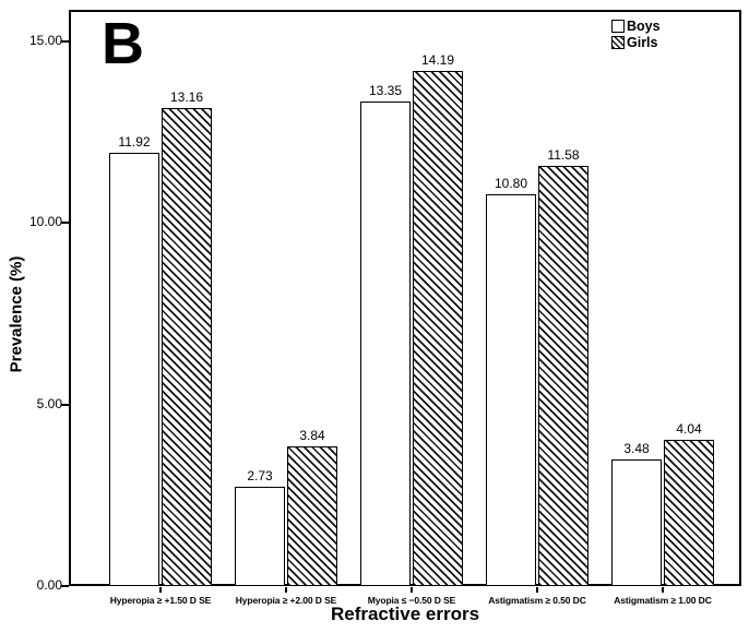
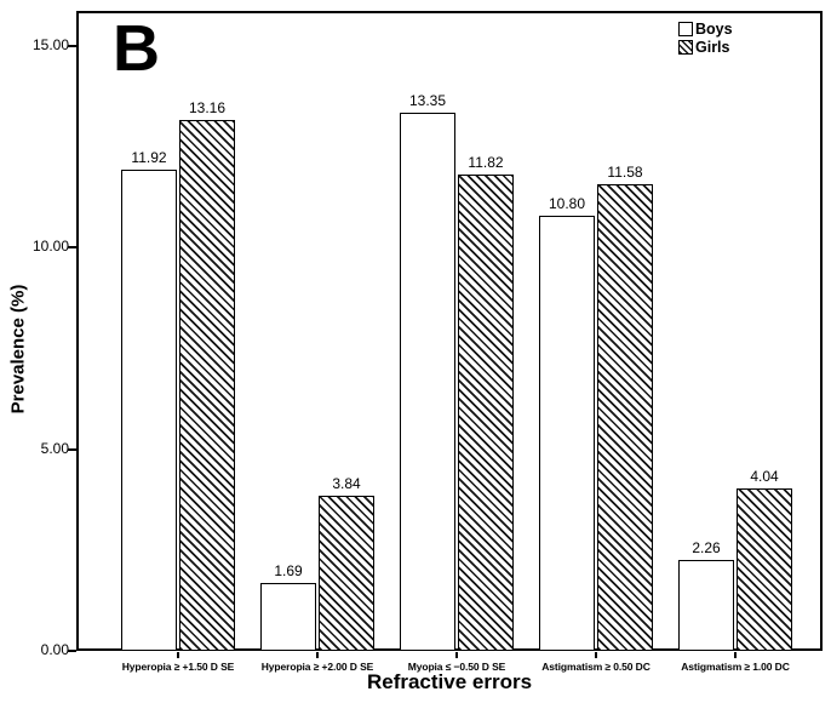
Boys/Hyperopia ≥ +2.00 D SE: 2.73 -> 1.69
Girls/Myopia ≤ −0.50 D SE: 14.19 -> 11.82
Boys/Astigmatism ≥ 1.00 DC: 3.48 -> 2.26
